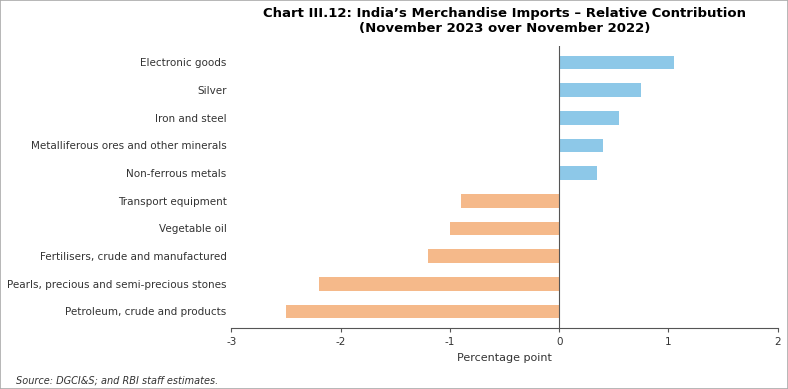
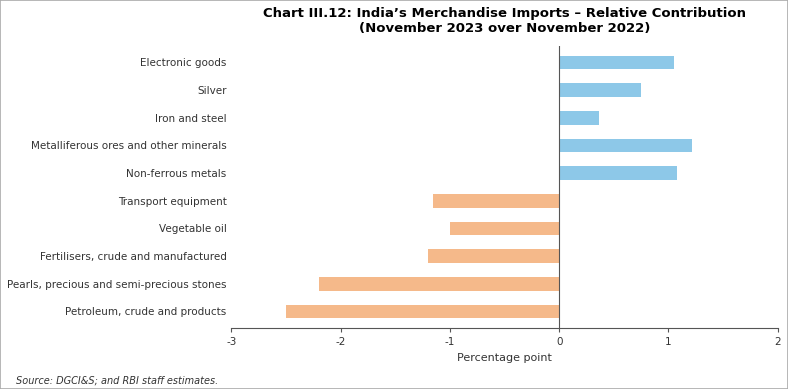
Iron and steel: 0.55 -> 0.36
Metalliferous ores and other minerals: 0.40 -> 1.22
Non-ferrous metals: 0.35 -> 1.08
Transport equipment: -0.90 -> -1.15
